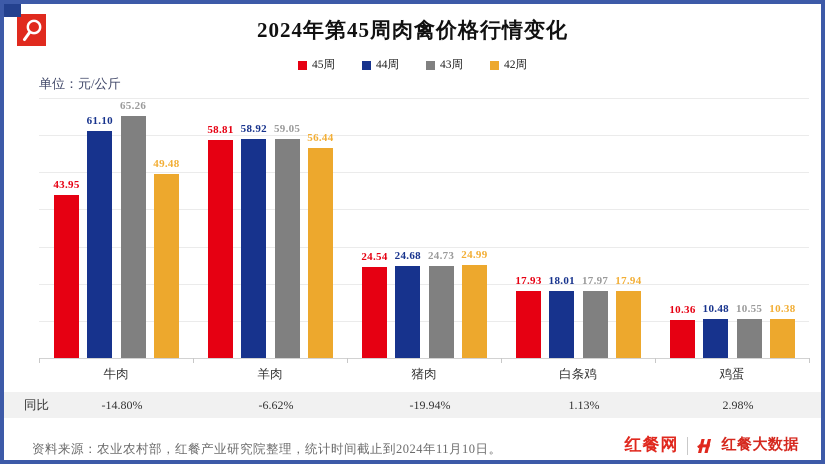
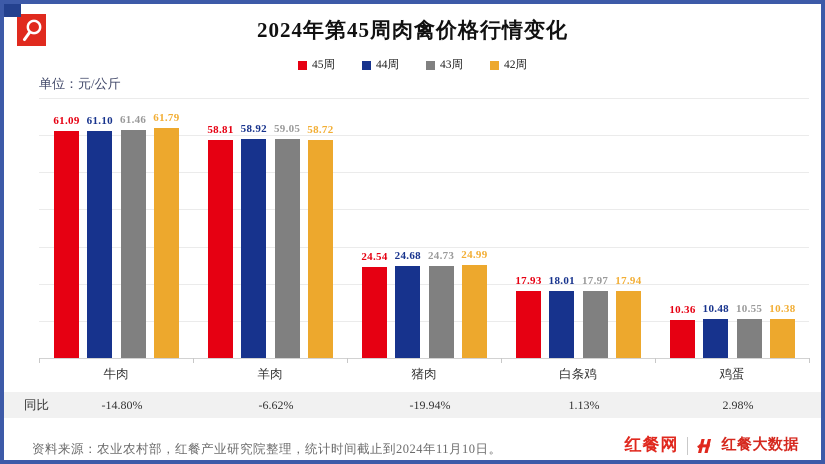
45周/牛肉: 43.95 -> 61.09
43周/牛肉: 65.26 -> 61.46
42周/牛肉: 49.48 -> 61.79
42周/羊肉: 56.44 -> 58.72
